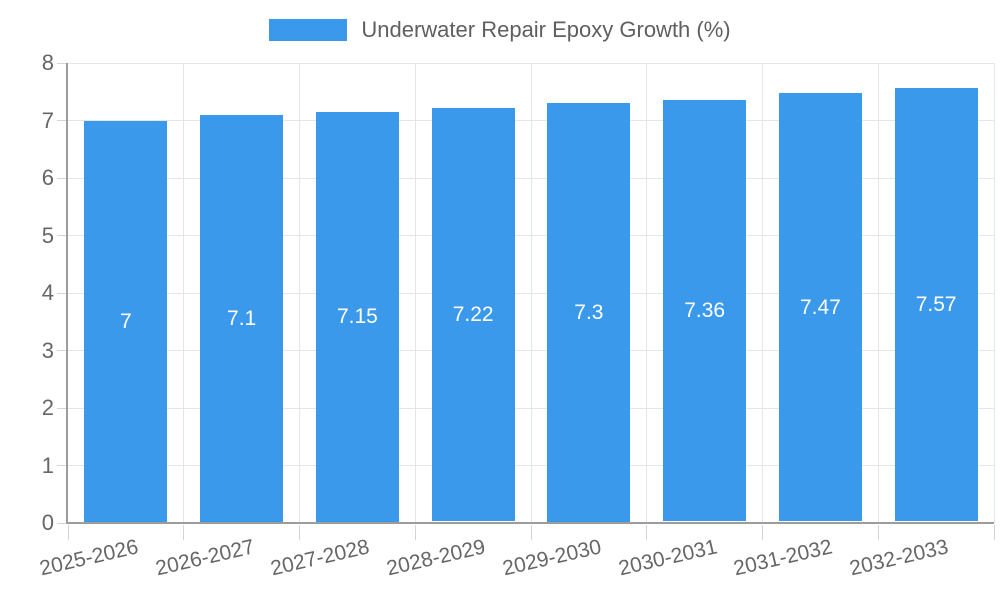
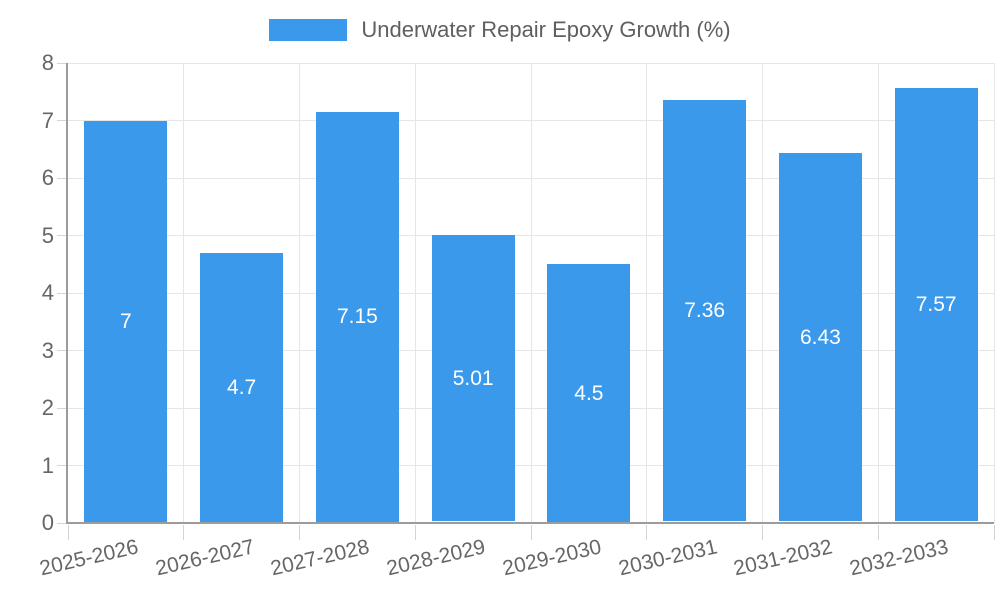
2026-2027: 7.1 -> 4.7
2028-2029: 7.22 -> 5.01
2029-2030: 7.3 -> 4.5
2031-2032: 7.47 -> 6.43
